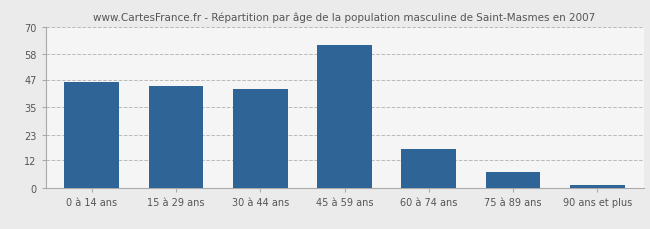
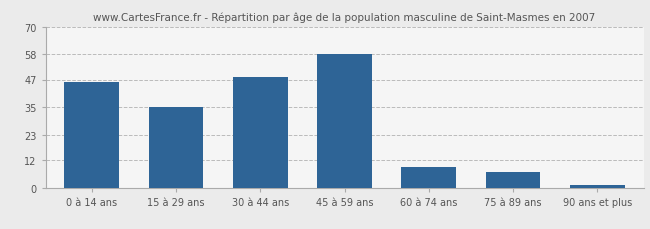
15 à 29 ans: 44 -> 35
30 à 44 ans: 43 -> 48
45 à 59 ans: 62 -> 58
60 à 74 ans: 17 -> 9
